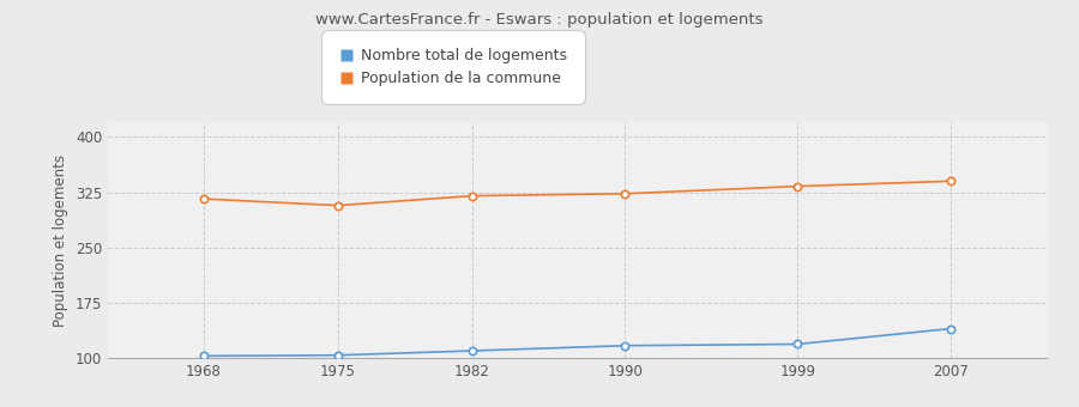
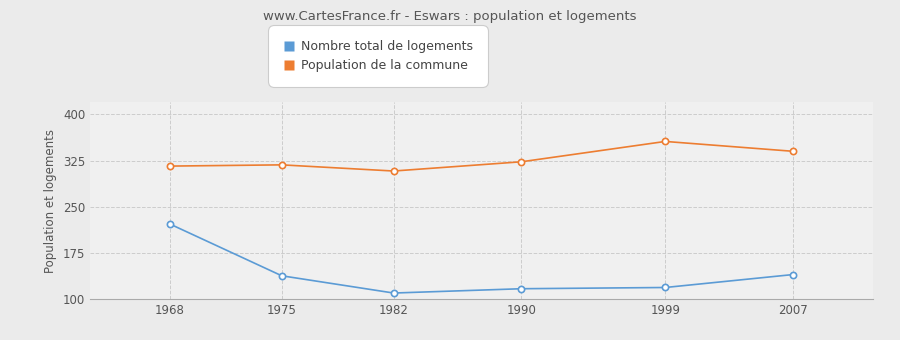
Nombre total de logements/1968: 103 -> 222
Nombre total de logements/1975: 104 -> 138
Population de la commune/1975: 307 -> 318
Population de la commune/1982: 320 -> 308
Population de la commune/1999: 333 -> 356
